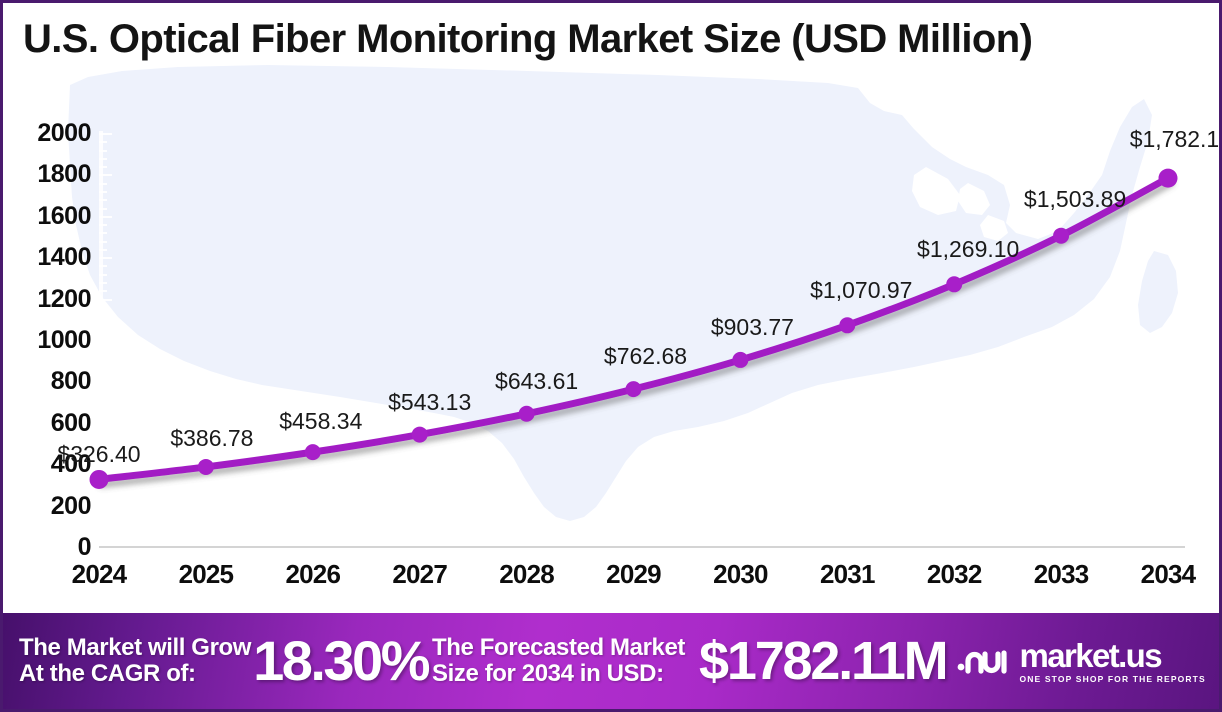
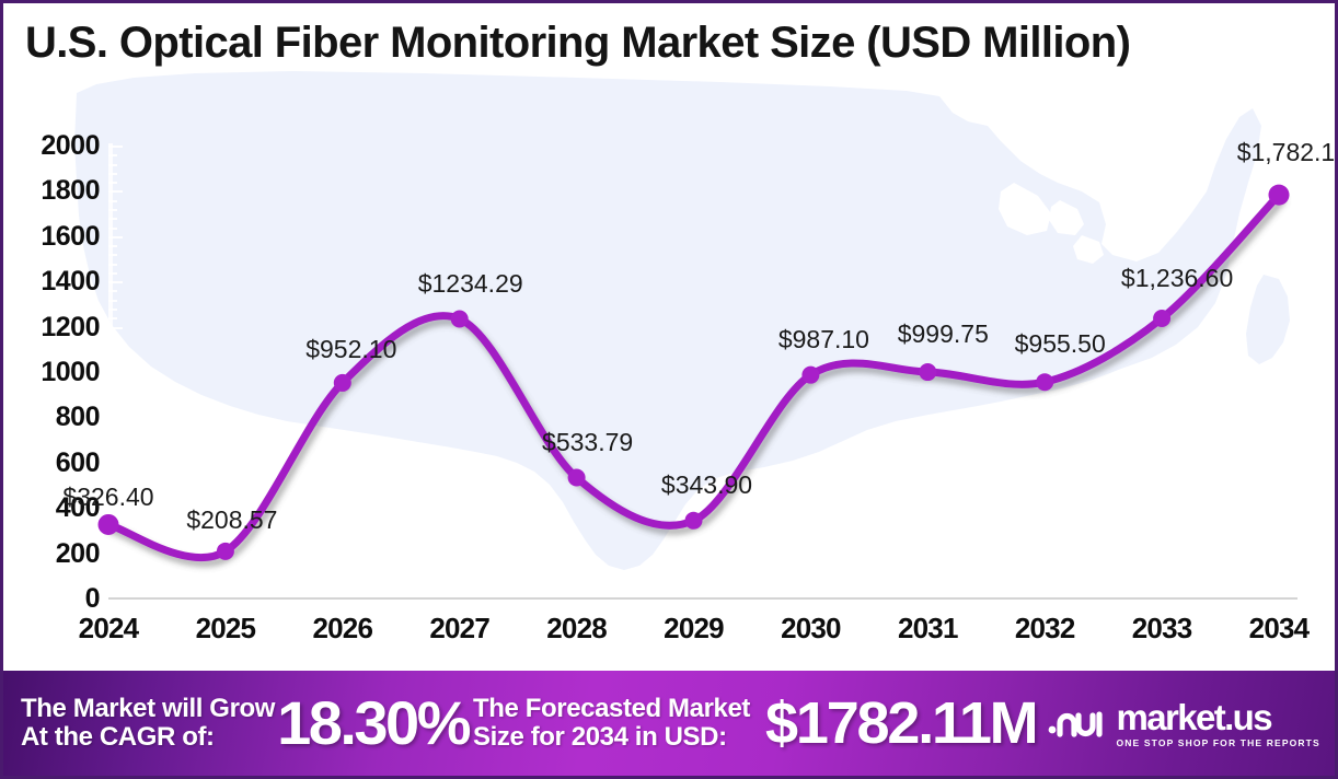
2025: $386.78 -> $208.57
2026: $458.34 -> $952.10
2027: $543.13 -> $1234.29
2028: $643.61 -> $533.79
2029: $762.68 -> $343.90
2030: $903.77 -> $987.10
2031: $1,070.97 -> $999.75
2032: $1,269.10 -> $955.50
2033: $1,503.89 -> $1,236.60
